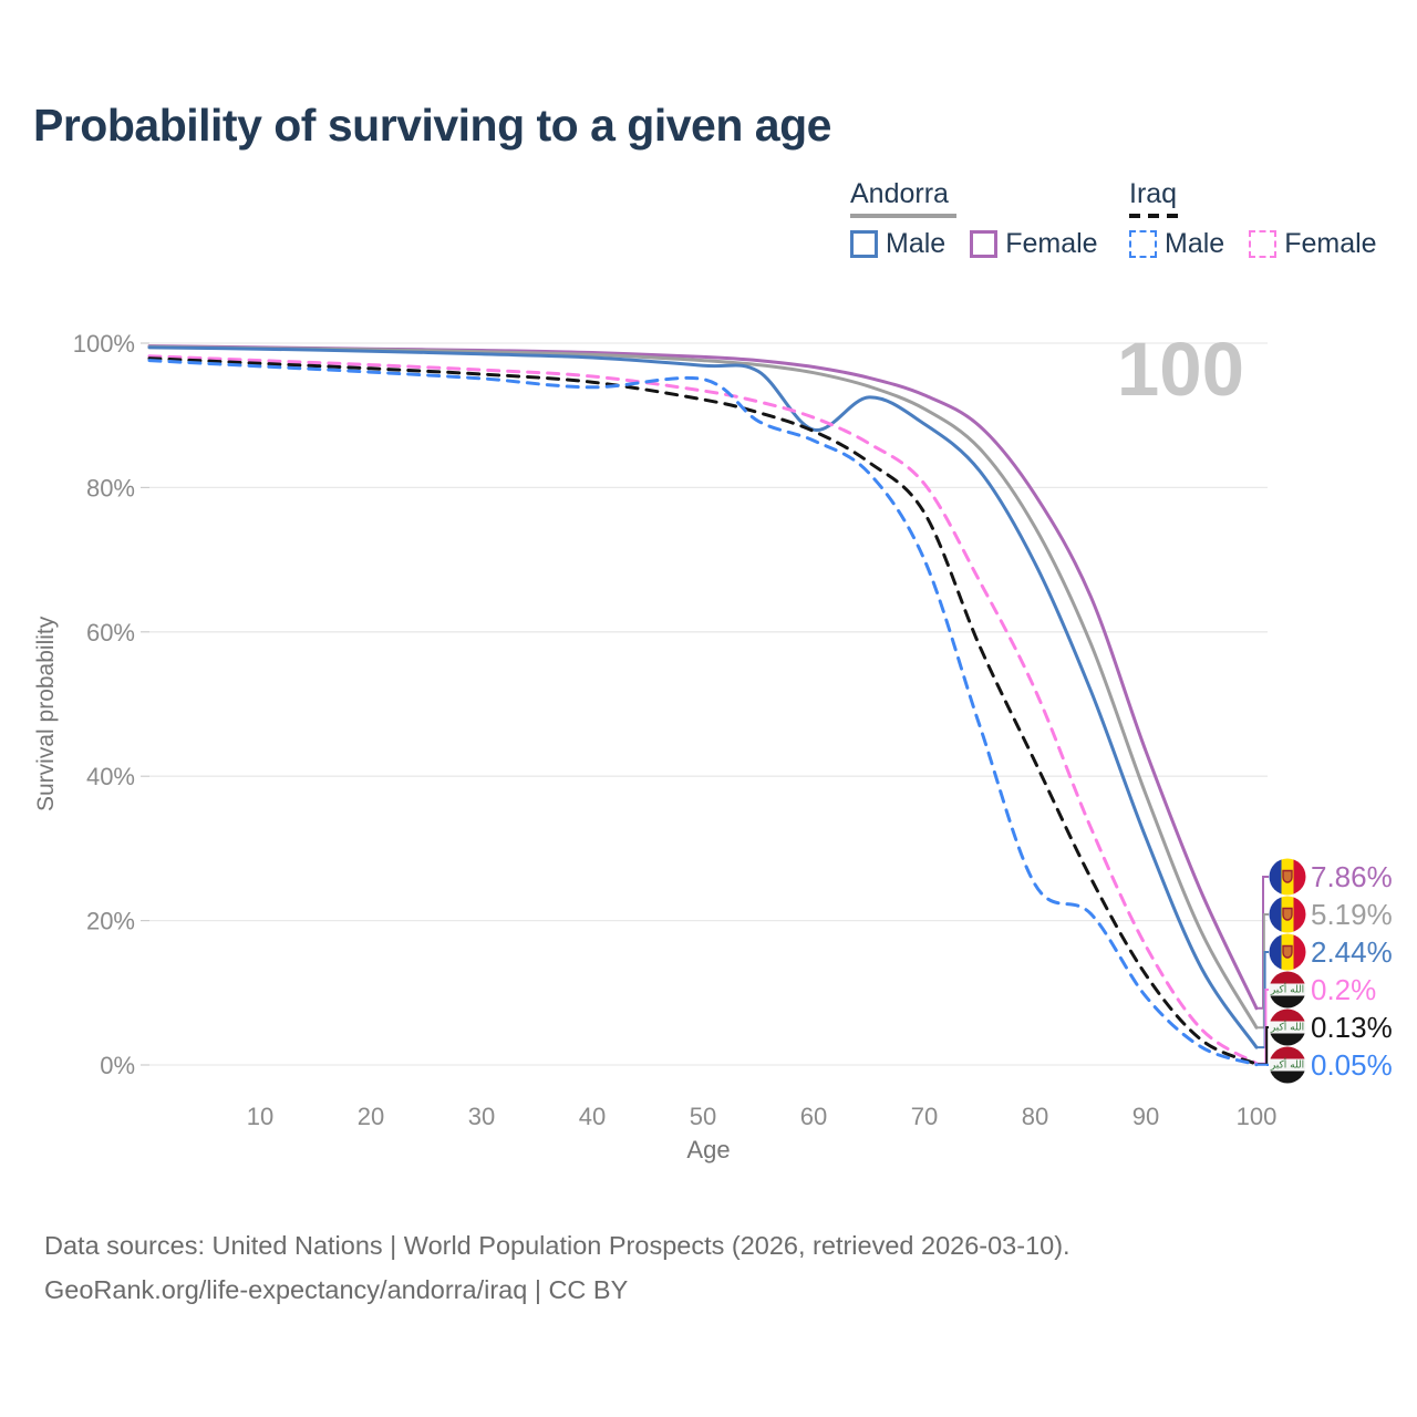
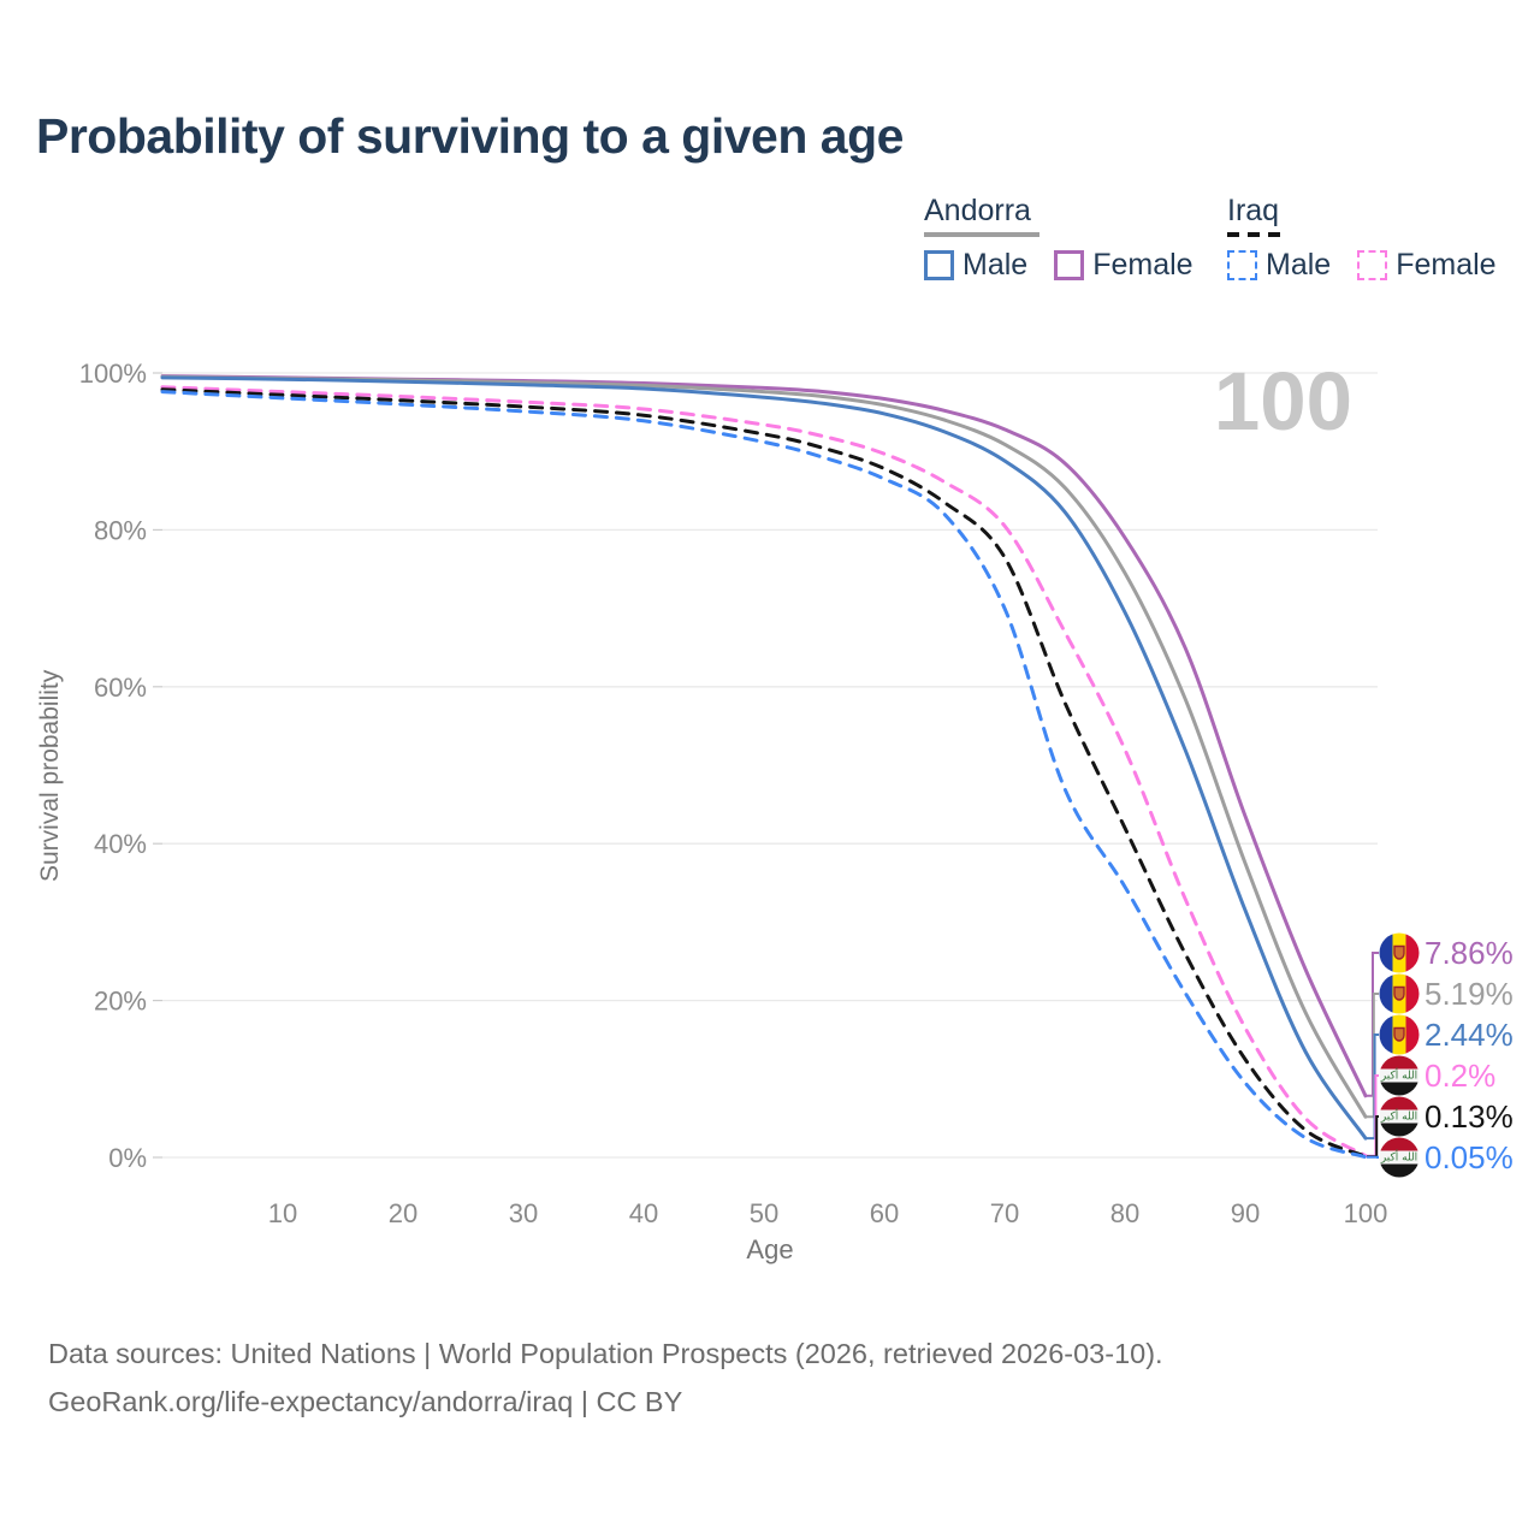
Iraq Male/50: 95% -> 91%
Andorra Male/60: 88% -> 95%
Iraq Male/80: 25% -> 34%
